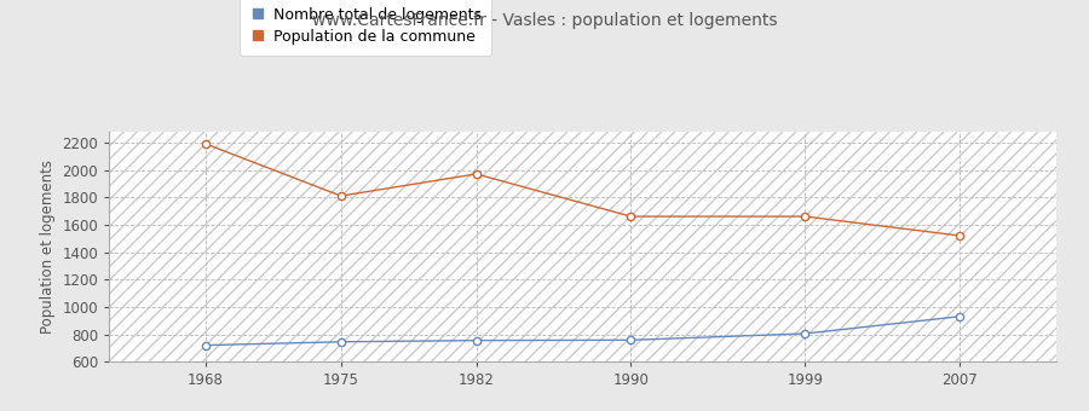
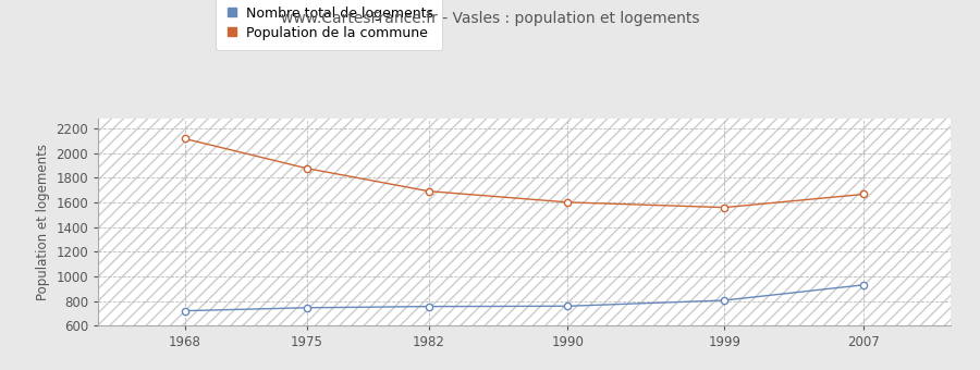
Population de la commune/1968: 2190 -> 2120
Population de la commune/1975: 1810 -> 1880
Population de la commune/1982: 1970 -> 1690
Population de la commune/1990: 1660 -> 1600
Population de la commune/1999: 1660 -> 1560
Population de la commune/2007: 1520 -> 1660
